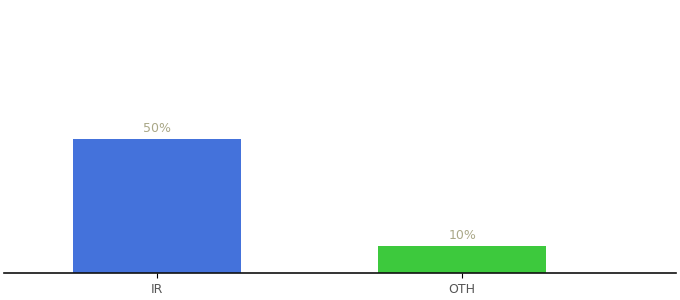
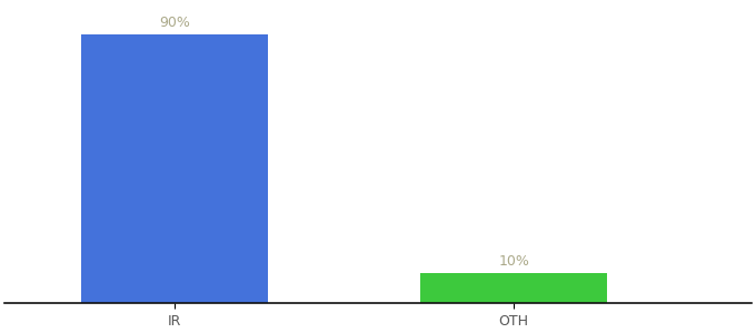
IR: 50% -> 90%
